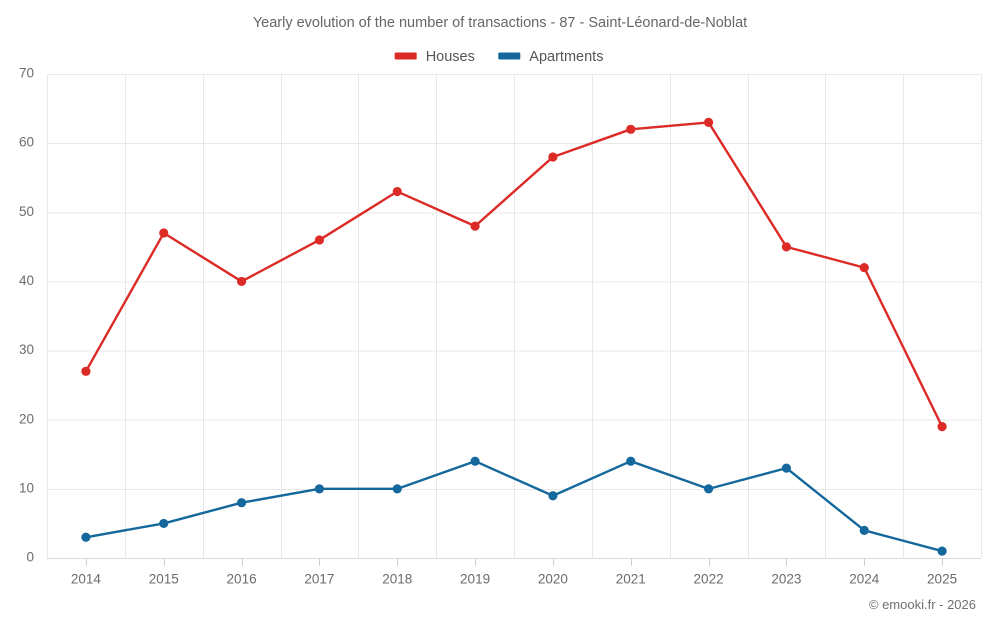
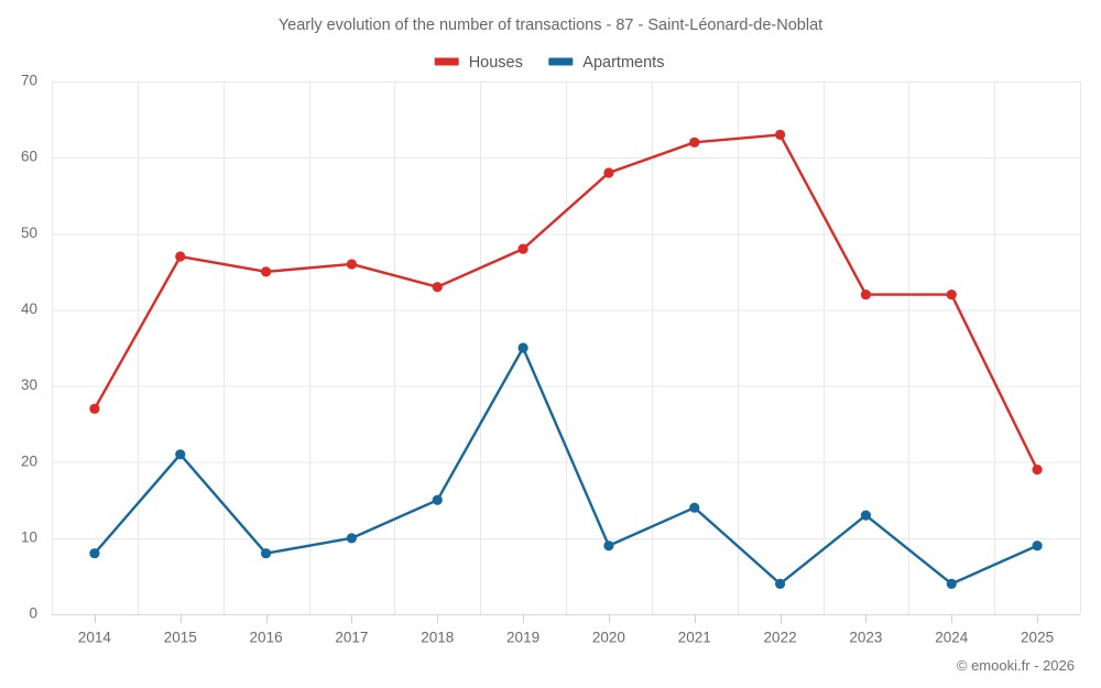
Apartments/2014: 3 -> 8
Apartments/2015: 5 -> 21
Houses/2016: 40 -> 45
Houses/2018: 53 -> 43
Apartments/2018: 10 -> 15
Apartments/2019: 14 -> 35
Apartments/2022: 10 -> 4
Houses/2023: 45 -> 42
Apartments/2025: 1 -> 9
